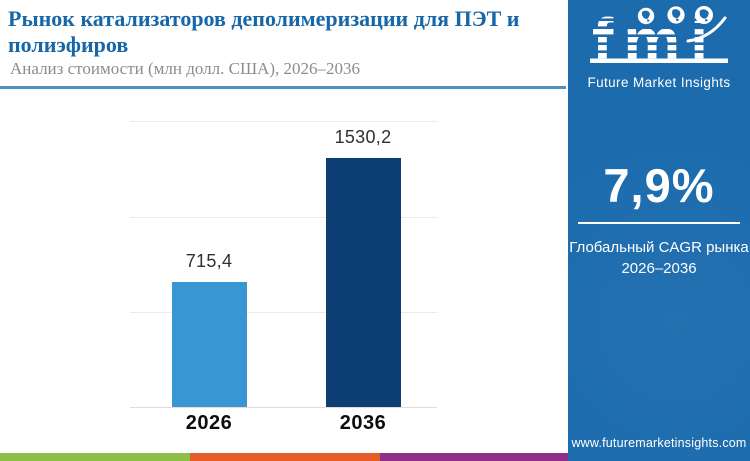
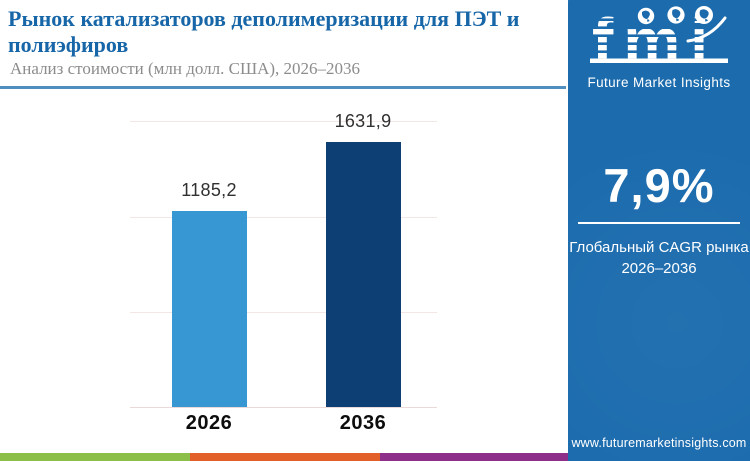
2026: 715,4 -> 1185,2
2036: 1530,2 -> 1631,9
